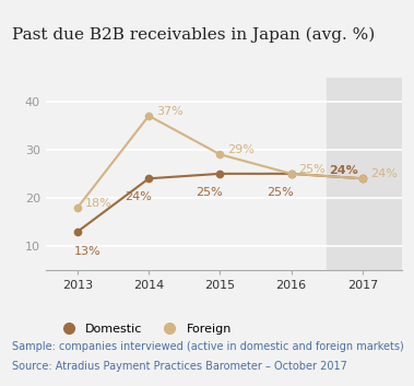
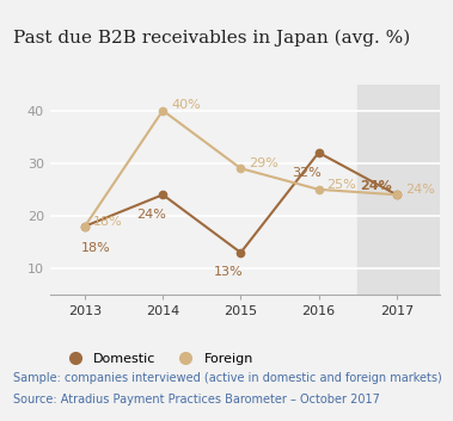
Domestic/2013: 13% -> 18%
Foreign/2014: 37% -> 40%
Domestic/2015: 25% -> 13%
Domestic/2016: 25% -> 32%
